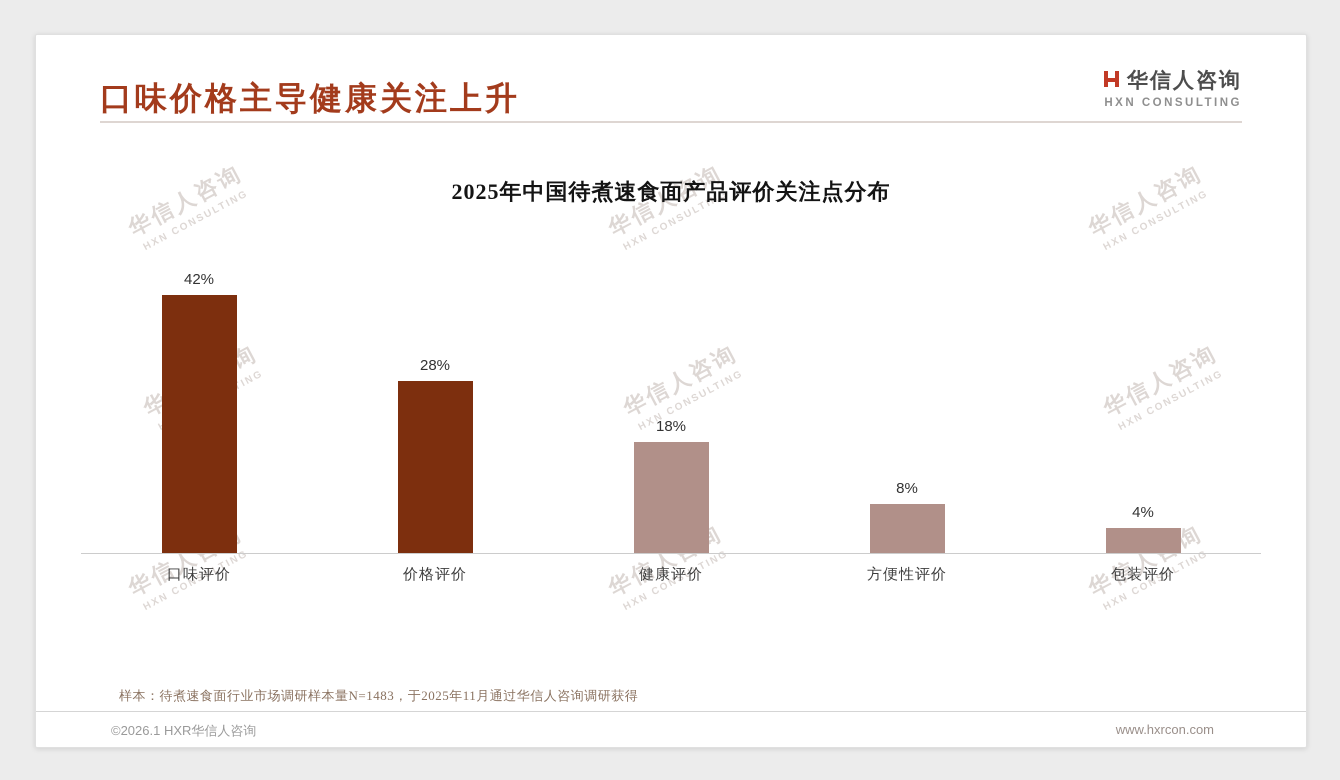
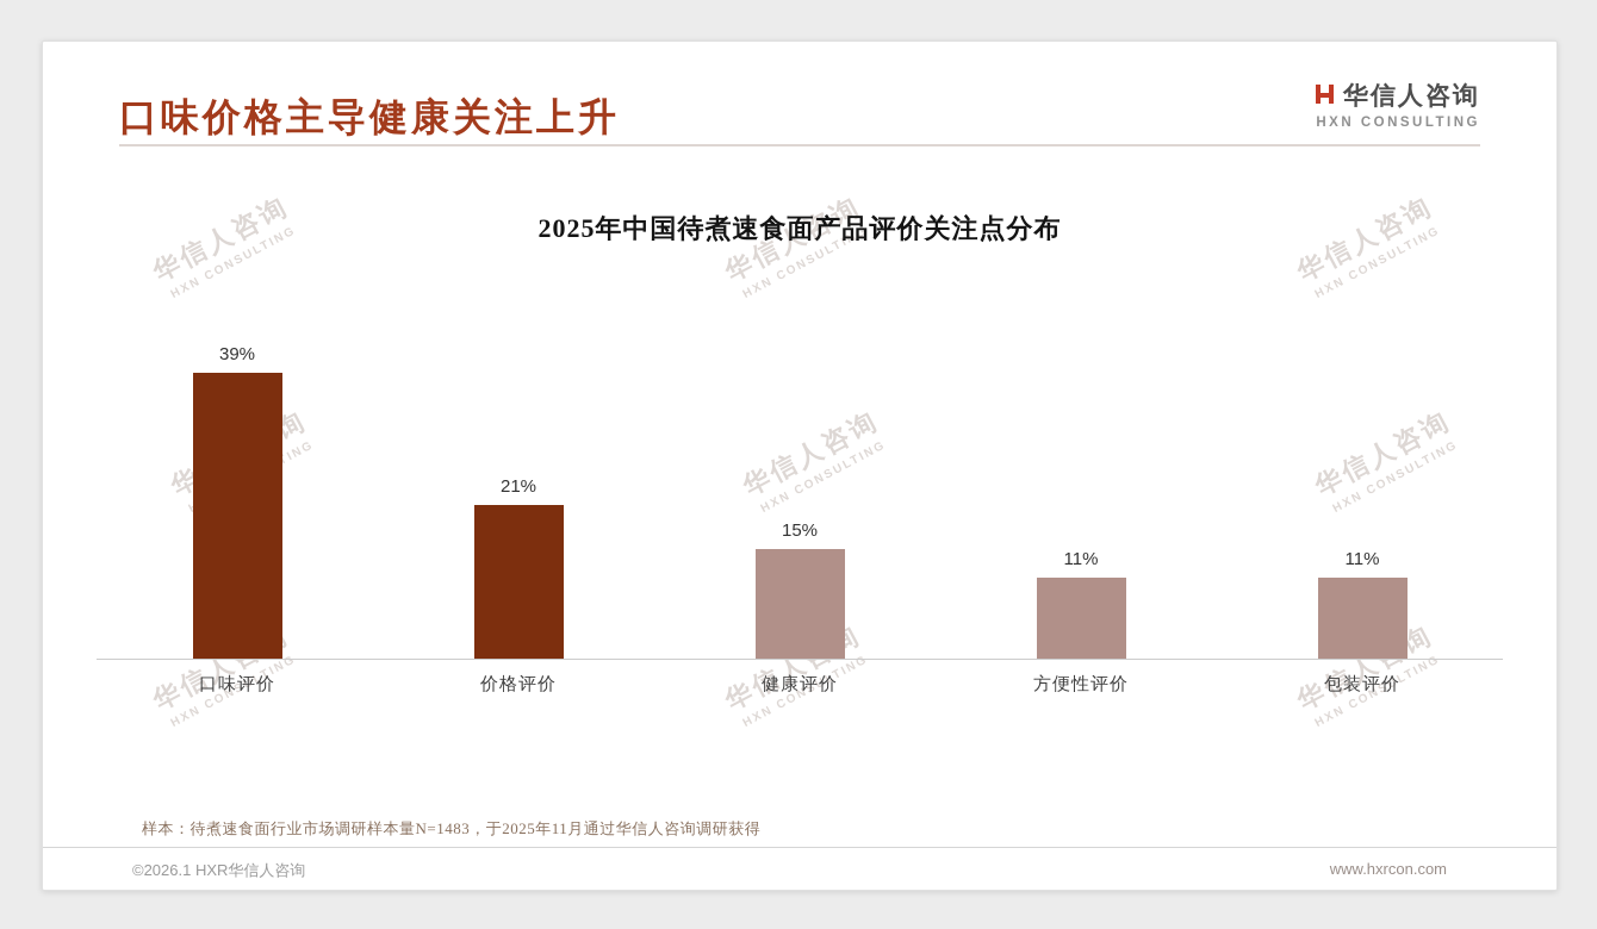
口味评价: 42% -> 39%
价格评价: 28% -> 21%
健康评价: 18% -> 15%
方便性评价: 8% -> 11%
包装评价: 4% -> 11%
